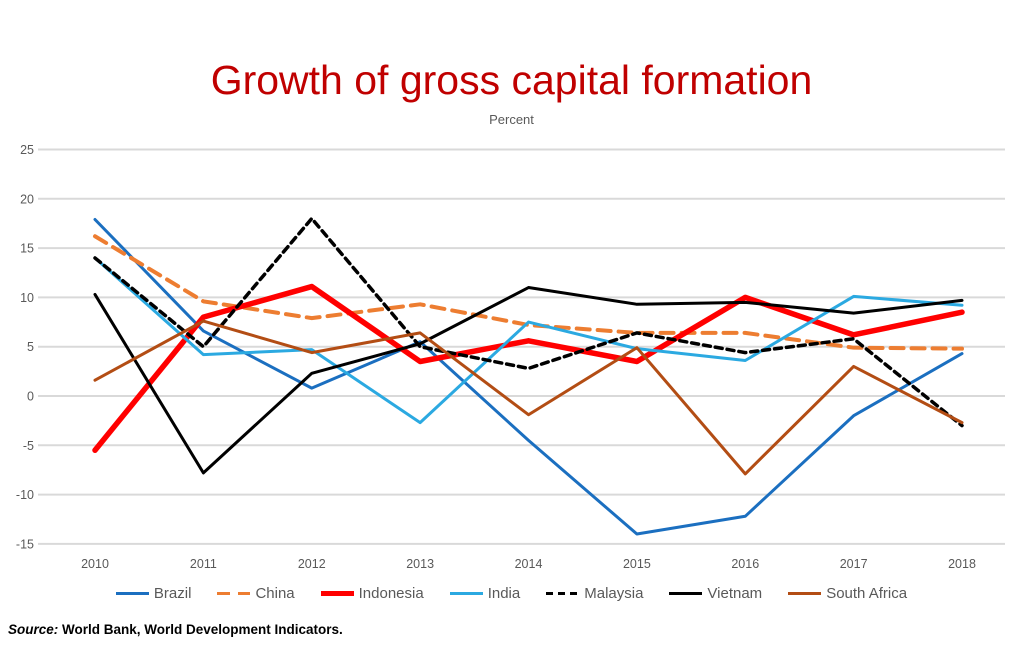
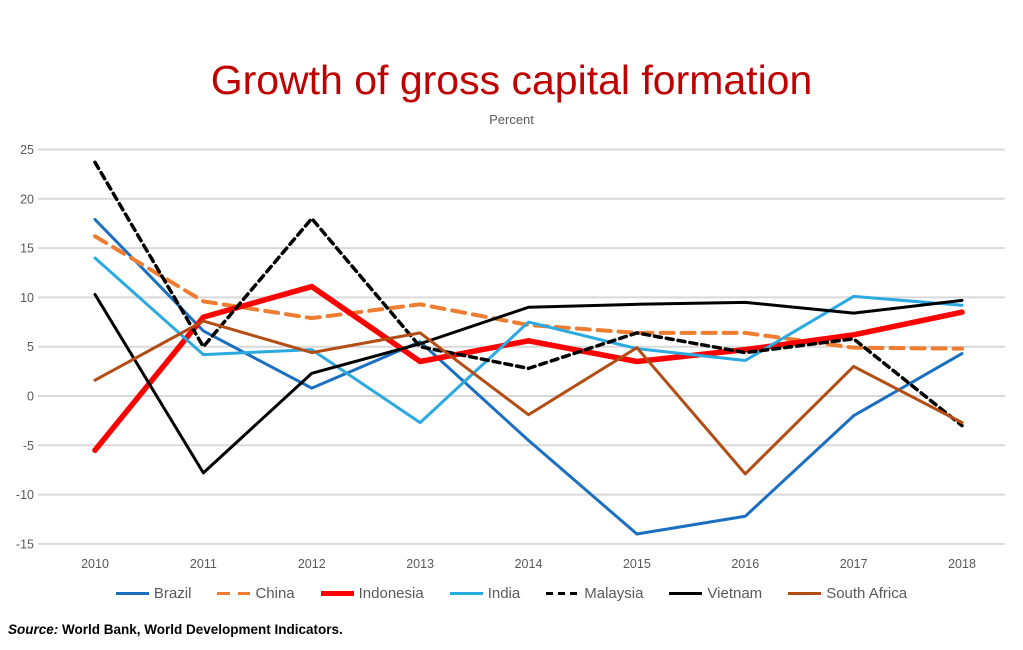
Malaysia/2010: 14 -> 24
Vietnam/2014: 11 -> 9
Indonesia/2016: 10 -> 5
